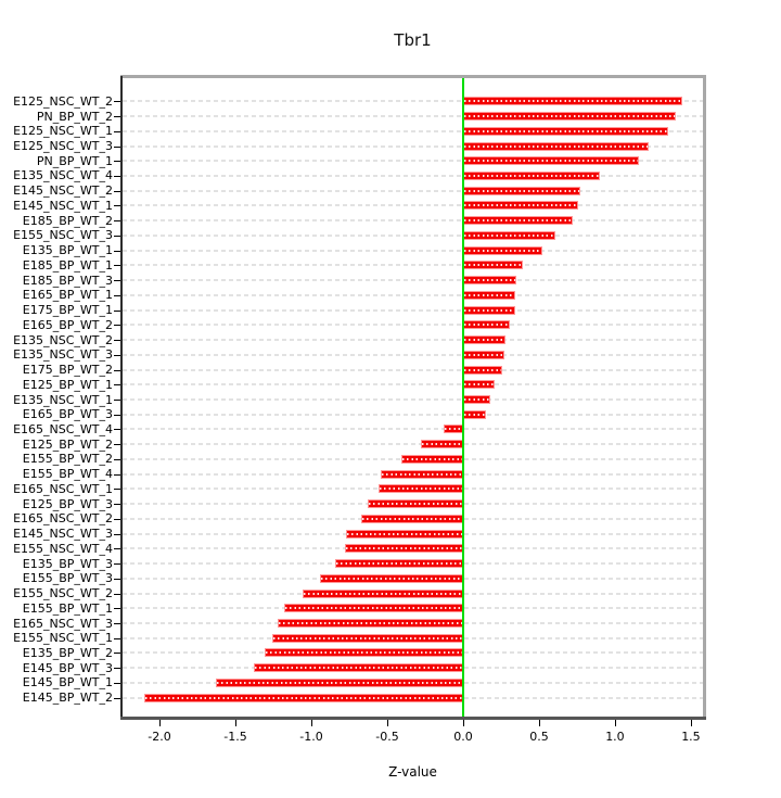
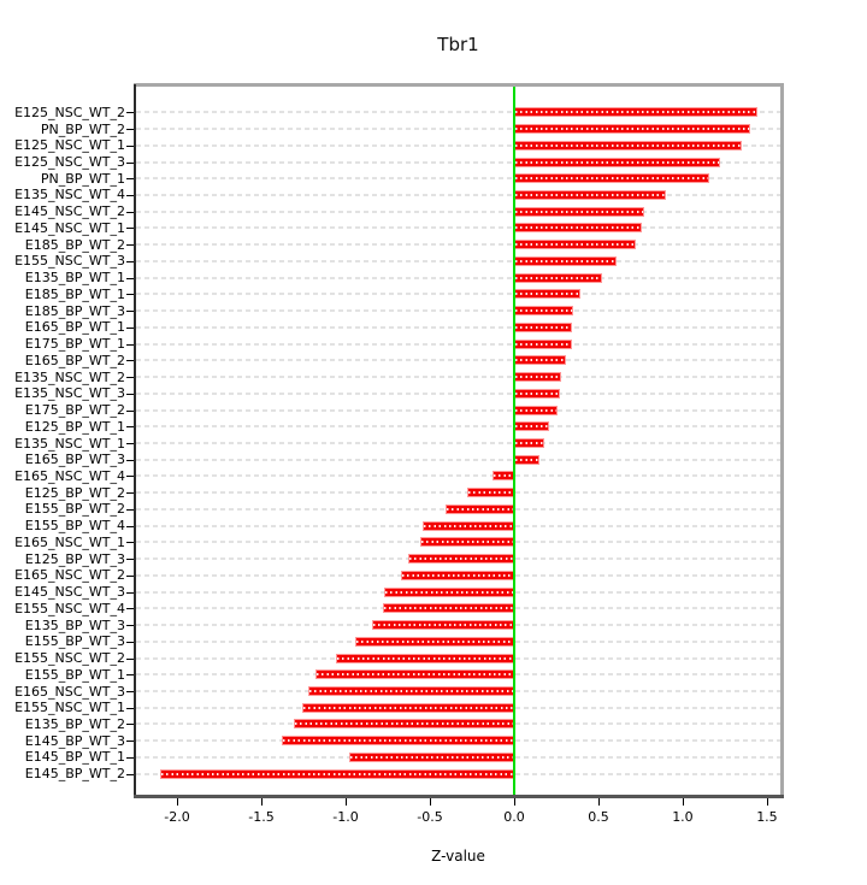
E145_BP_WT_1: -1.63 -> -0.98
